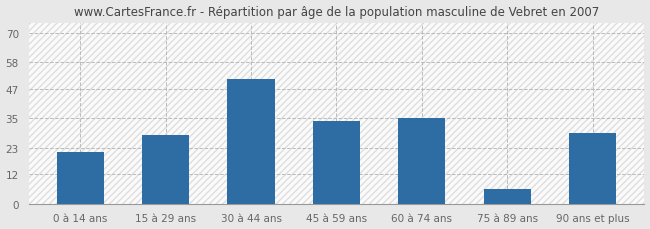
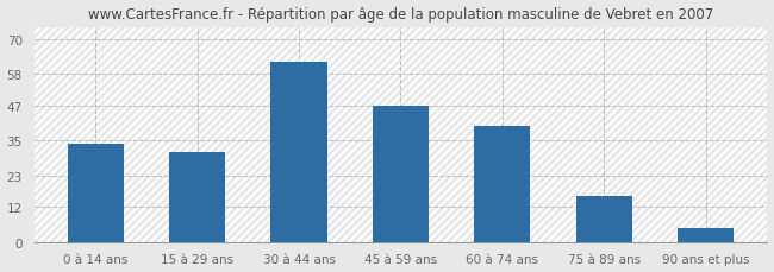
0 à 14 ans: 21 -> 34
15 à 29 ans: 28 -> 31
30 à 44 ans: 51 -> 62
45 à 59 ans: 34 -> 47
60 à 74 ans: 35 -> 40
75 à 89 ans: 6 -> 16
90 ans et plus: 29 -> 5
